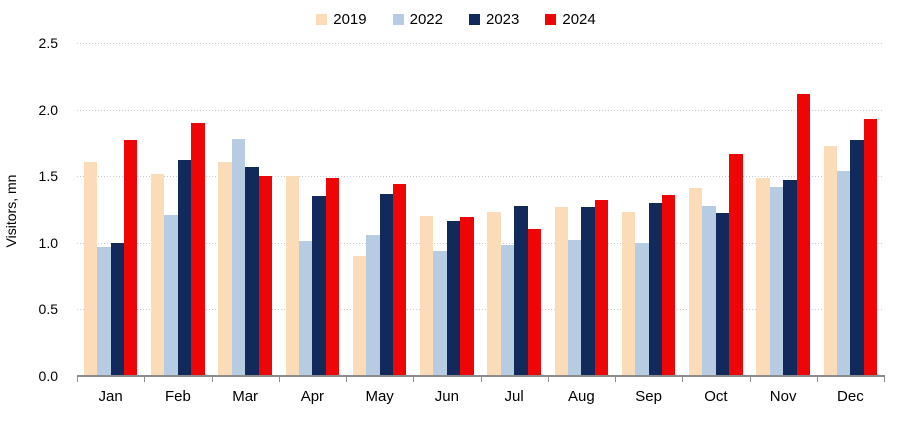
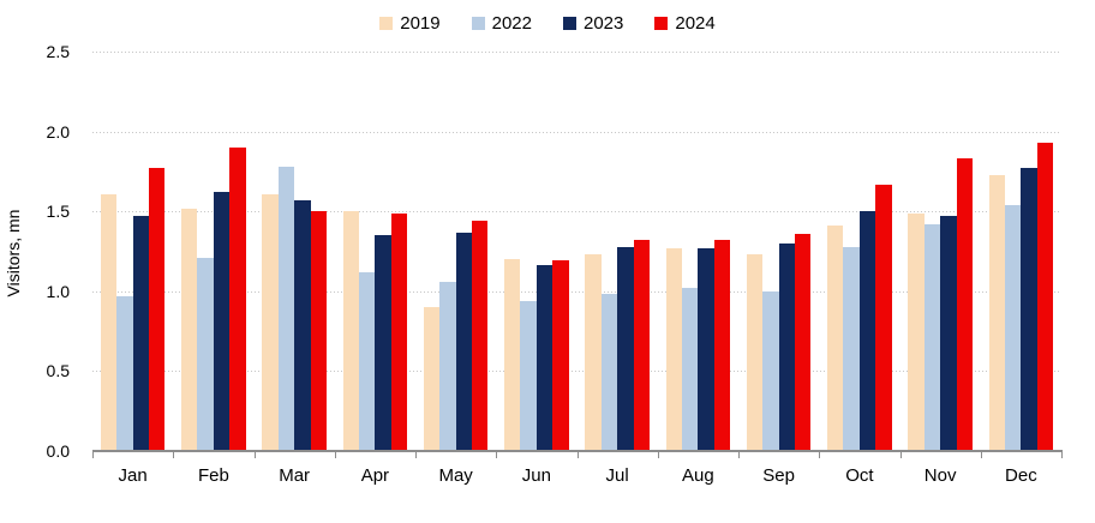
2023/Jan: 1.00 -> 1.47
2022/Apr: 1.01 -> 1.12
2024/Jul: 1.10 -> 1.32
2023/Oct: 1.22 -> 1.50
2024/Nov: 2.12 -> 1.83
